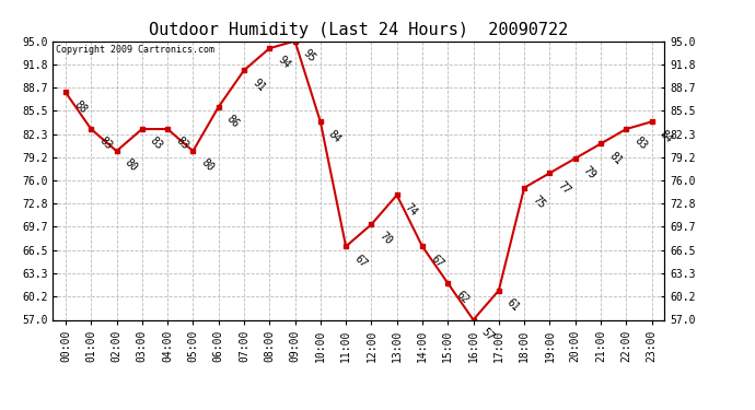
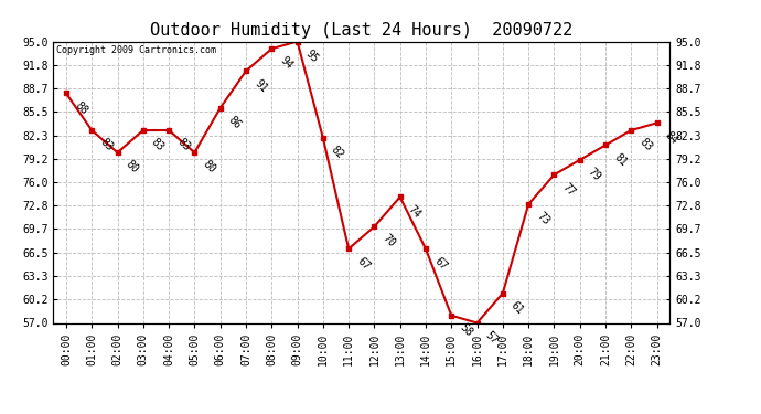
10:00: 84 -> 82
15:00: 62 -> 58
18:00: 75 -> 73
